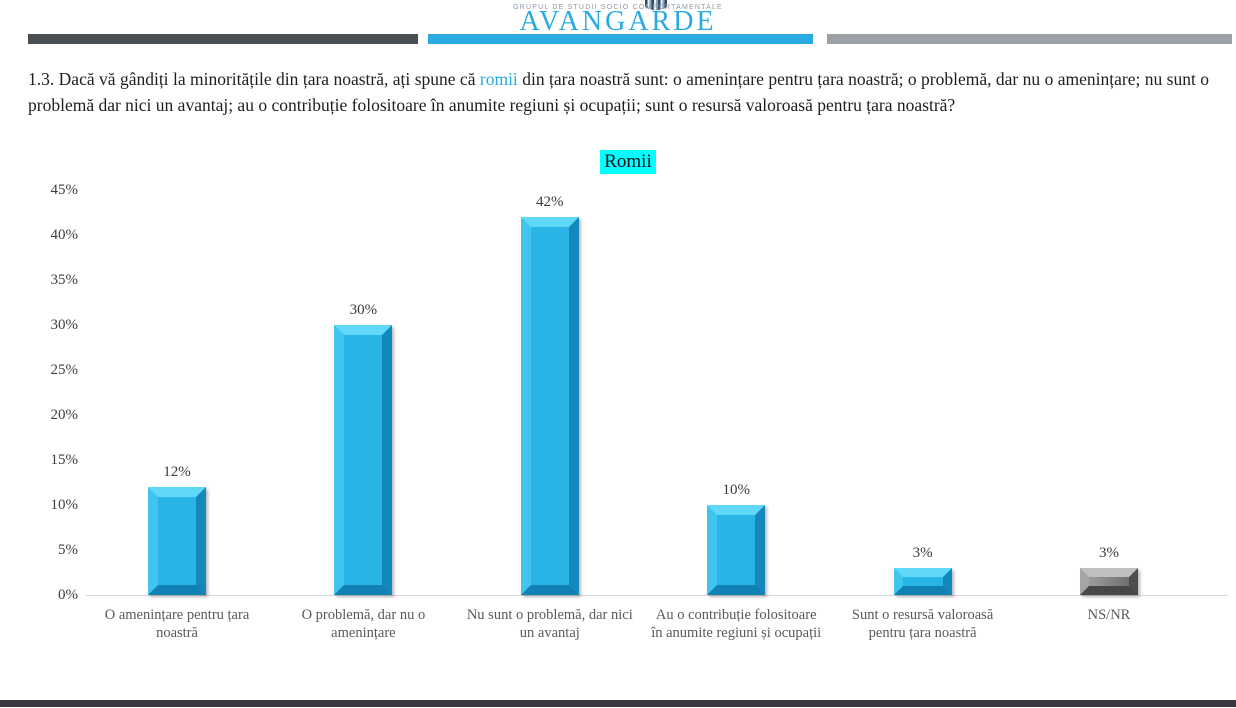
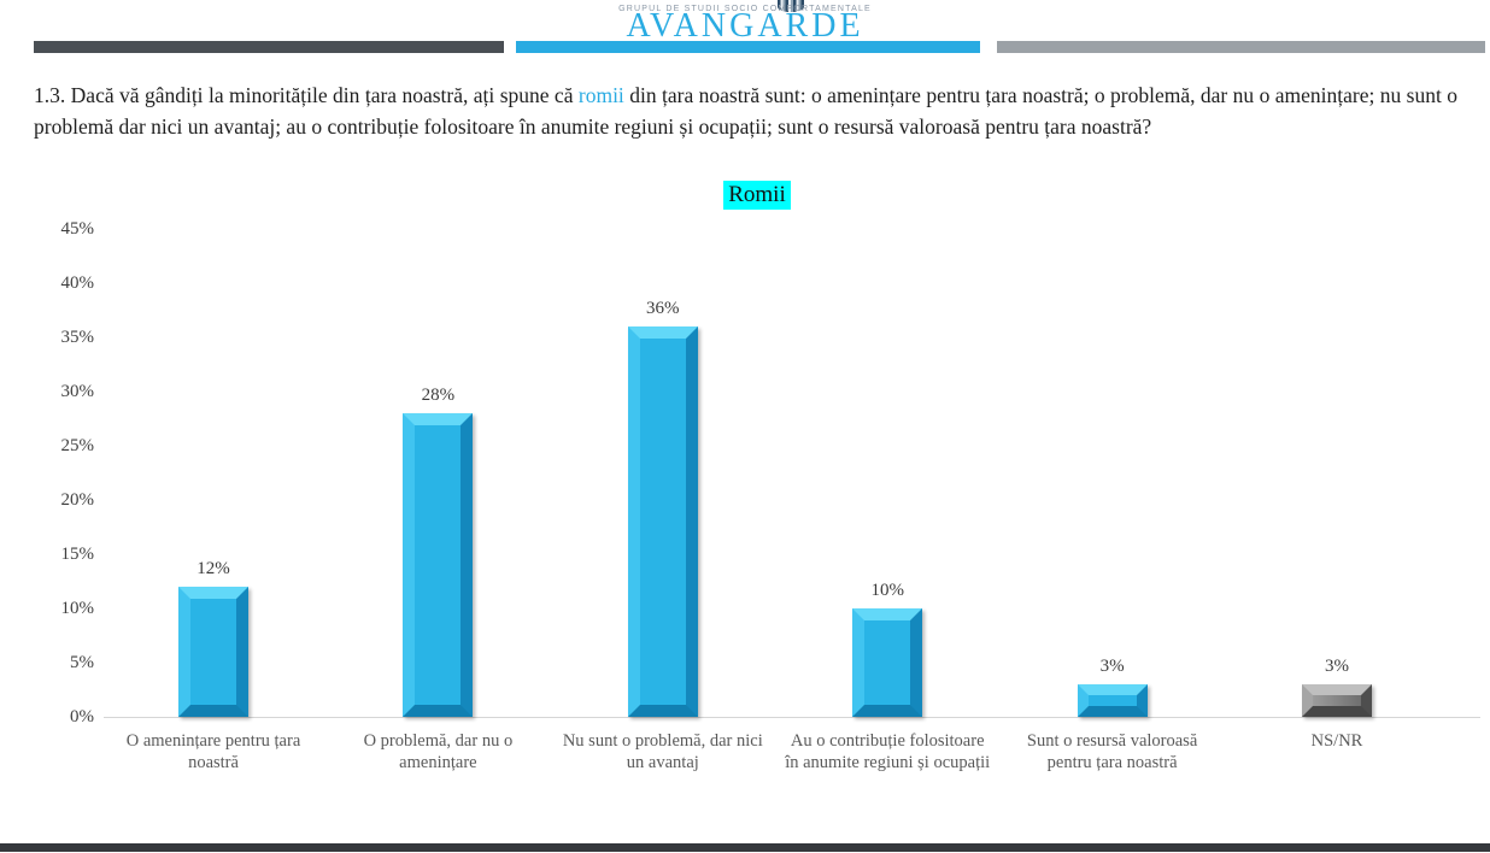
O problemă, dar nu o amenințare: 30% -> 28%
Nu sunt o problemă, dar nici un avantaj: 42% -> 36%
